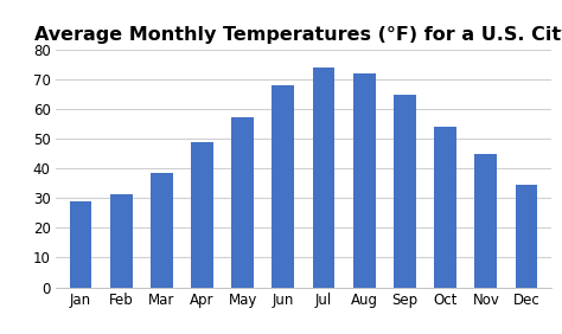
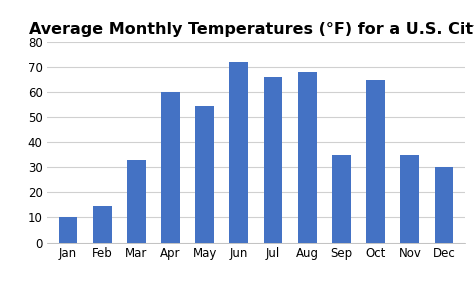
Jan: 29.0 -> 10.0
Feb: 31.5 -> 14.5
Mar: 38.5 -> 33.0
Apr: 49.0 -> 60.0
May: 57.5 -> 54.5
Jun: 68.0 -> 72.0
Jul: 74.0 -> 66.0
Aug: 72.0 -> 68.0
Sep: 65.0 -> 35.0
Oct: 54.0 -> 65.0
Nov: 45.0 -> 35.0
Dec: 34.5 -> 30.0
